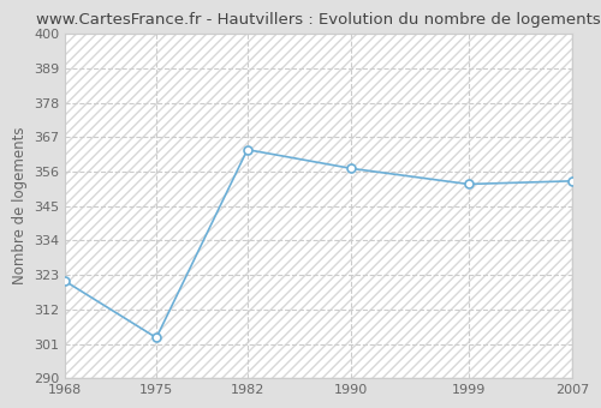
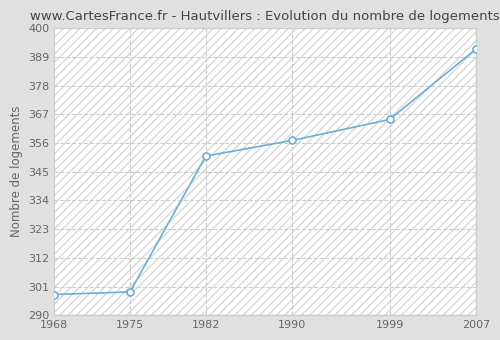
1968: 321 -> 298
1975: 303 -> 299
1982: 363 -> 351
1999: 352 -> 365
2007: 353 -> 392
